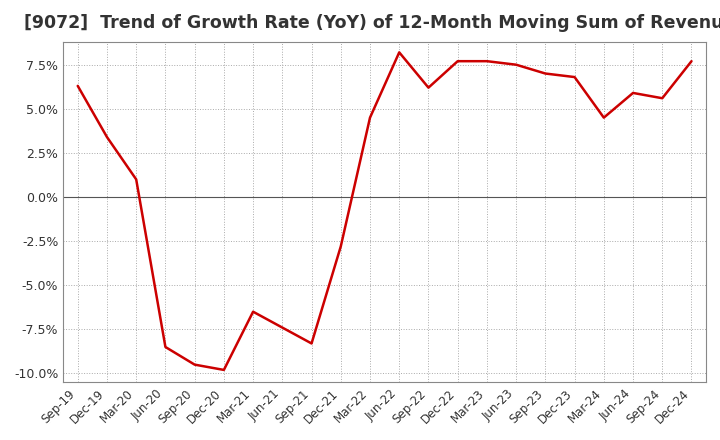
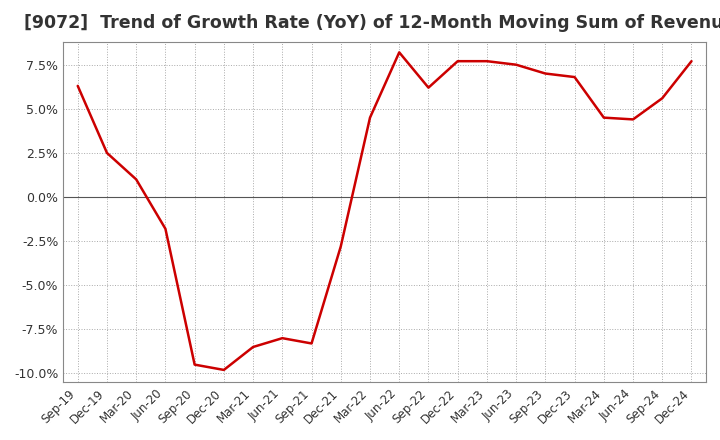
Dec-19: 3.4% -> 2.5%
Jun-20: -8.5% -> -1.8%
Mar-21: -6.5% -> -8.5%
Jun-21: -7.4% -> -8.0%
Jun-24: 5.9% -> 4.4%
